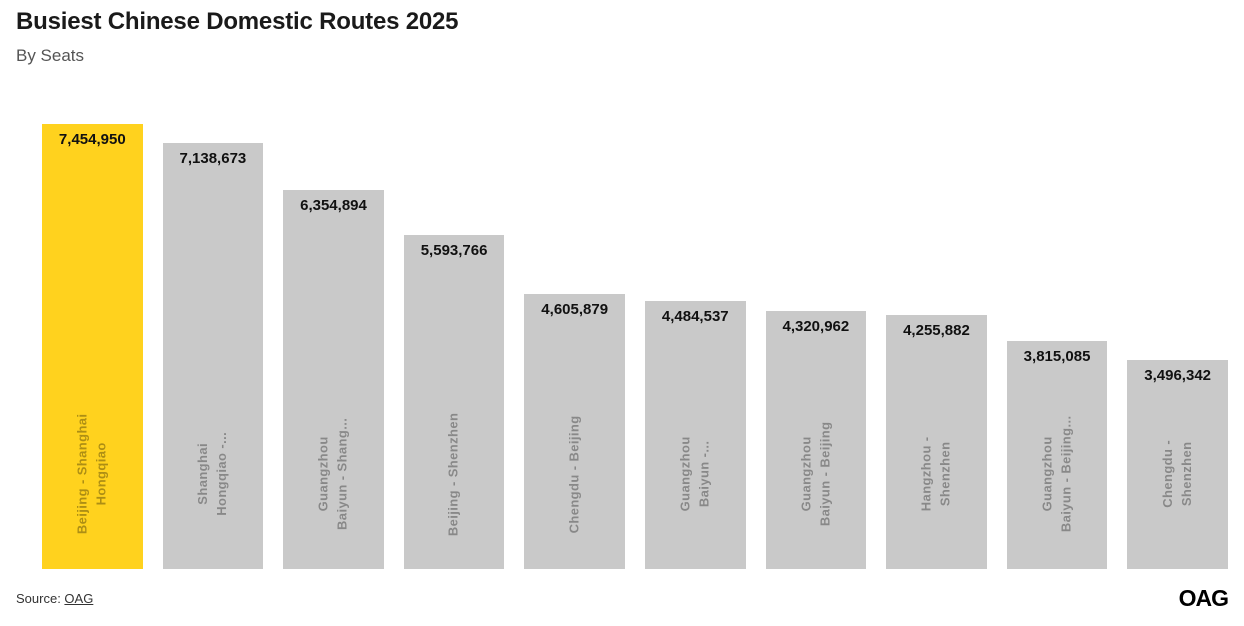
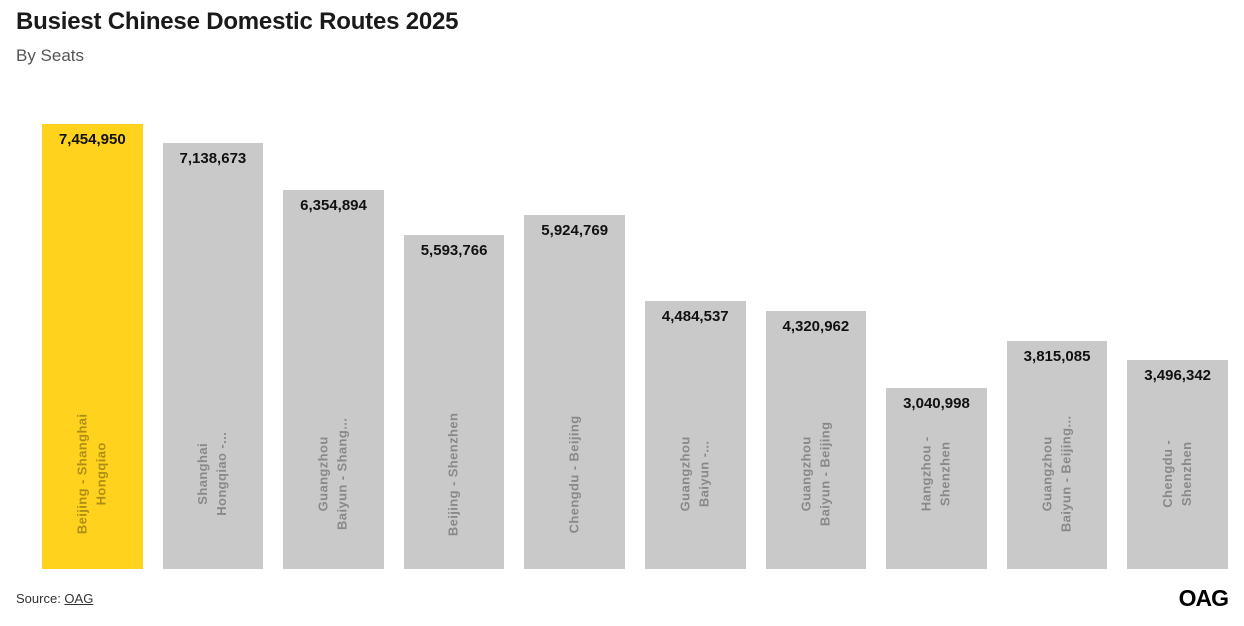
Chengdu - Beijing: 4,605,879 -> 5,924,769
Hangzhou - Shenzhen: 4,255,882 -> 3,040,998
